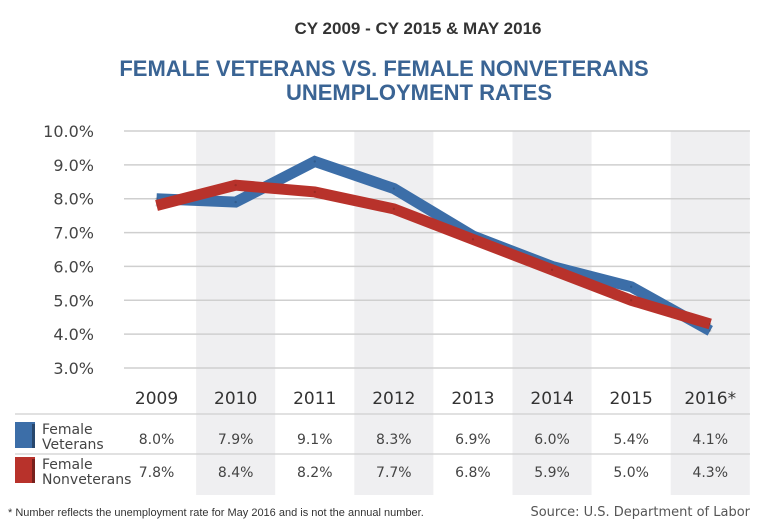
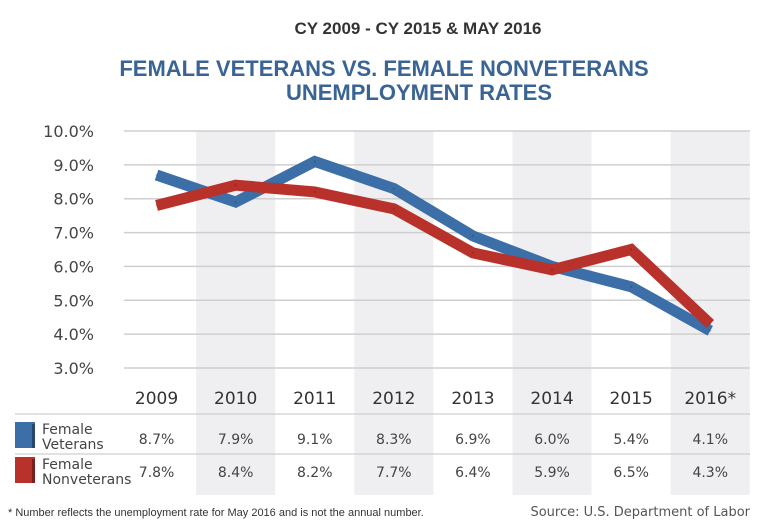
Female Veterans/2009: 8.0% -> 8.7%
Female Nonveterans/2013: 6.8% -> 6.4%
Female Nonveterans/2015: 5.0% -> 6.5%
